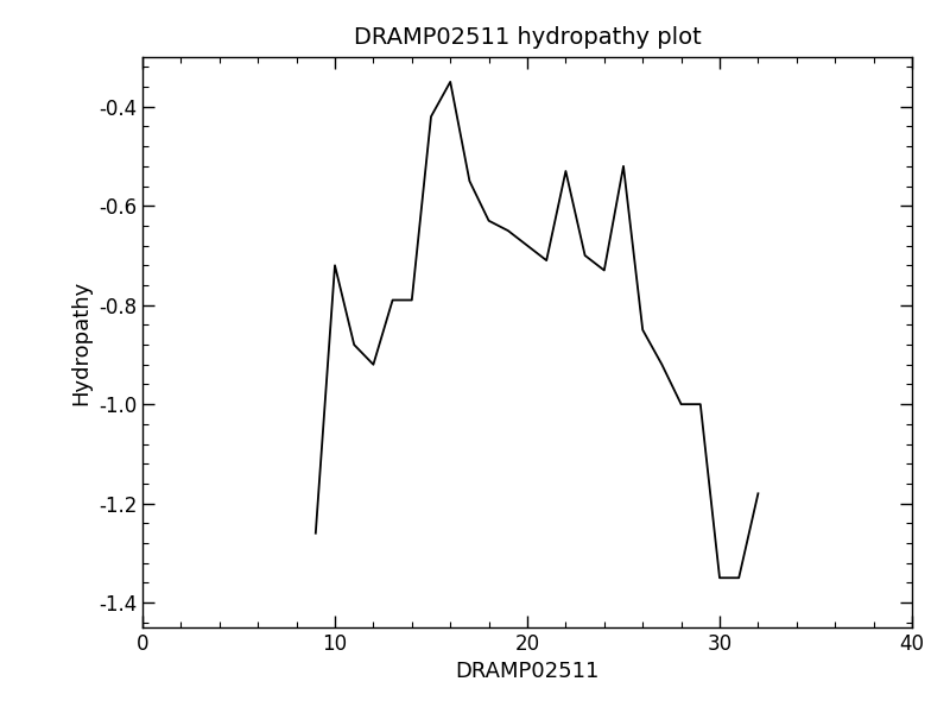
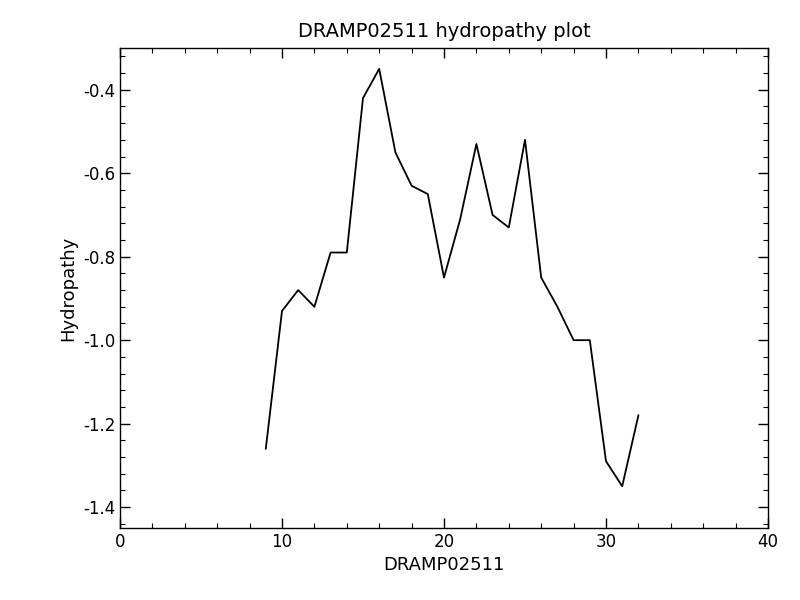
10: -0.72 -> -0.93
20: -0.68 -> -0.85
30: -1.35 -> -1.29
